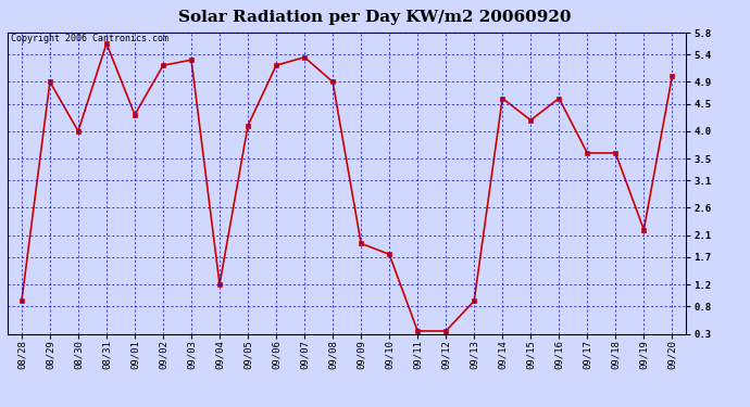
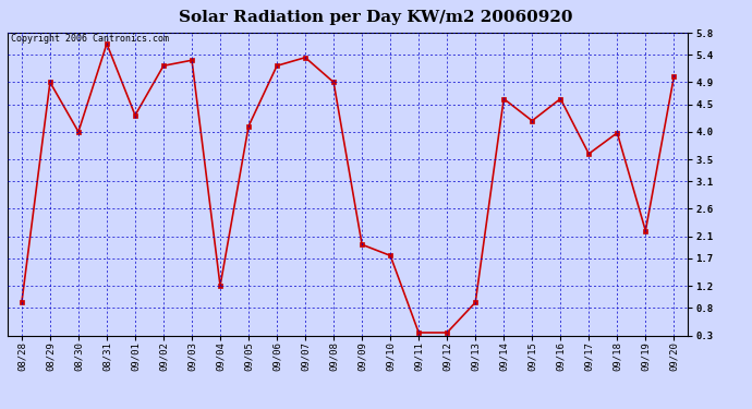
09/18: 3.60 -> 3.98
